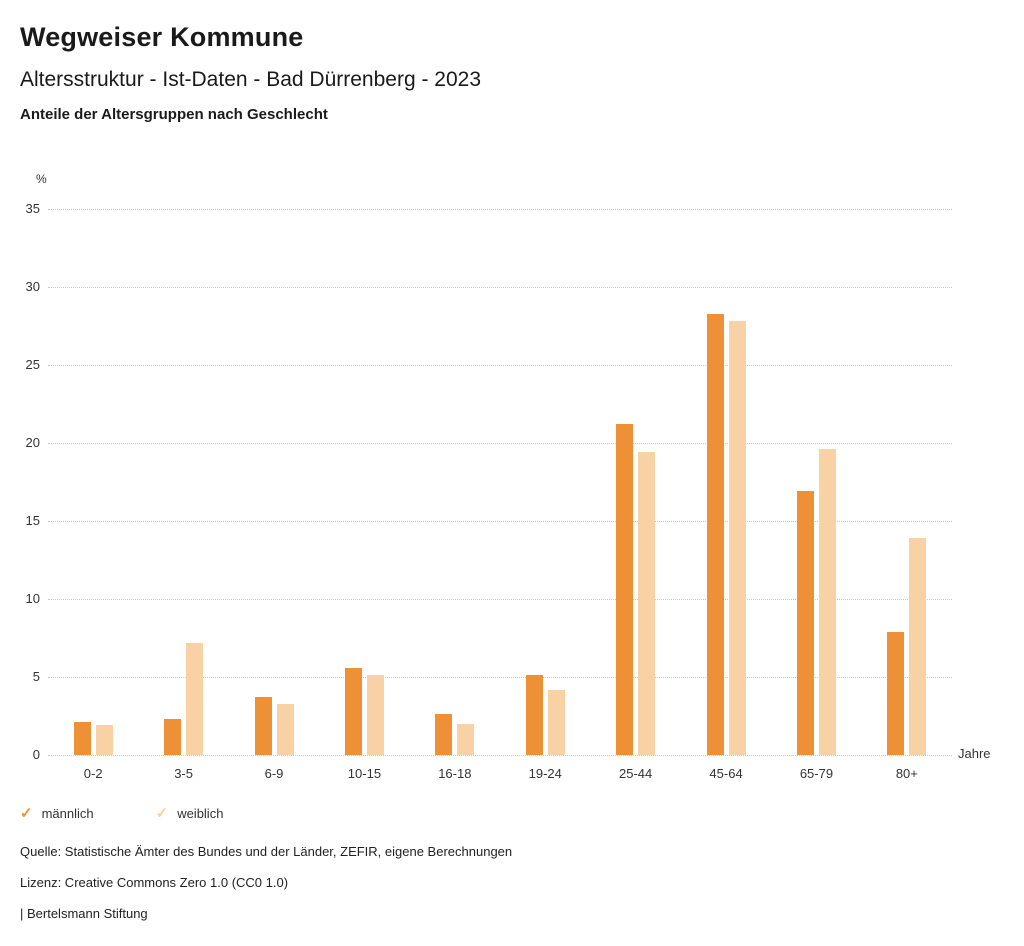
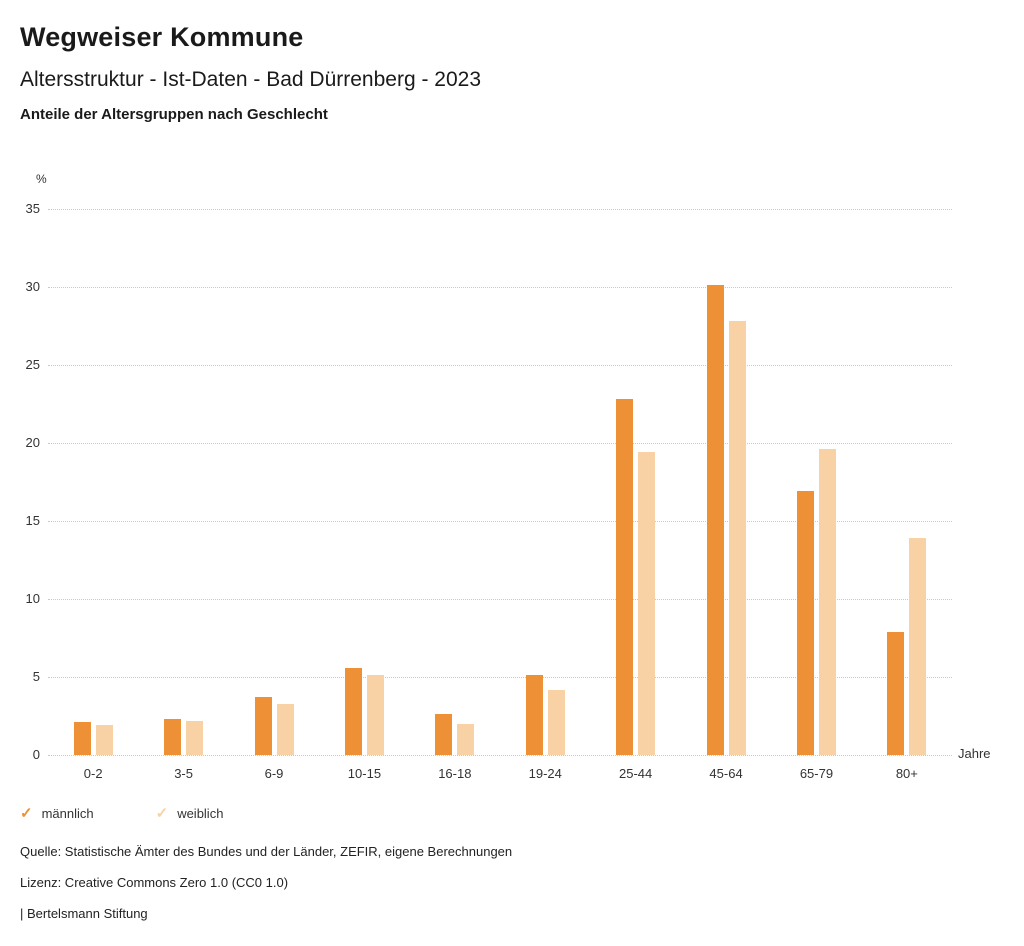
weiblich/3-5: 7.2 -> 2.2
männlich/25-44: 21.2 -> 22.8
männlich/45-64: 28.3 -> 30.1
